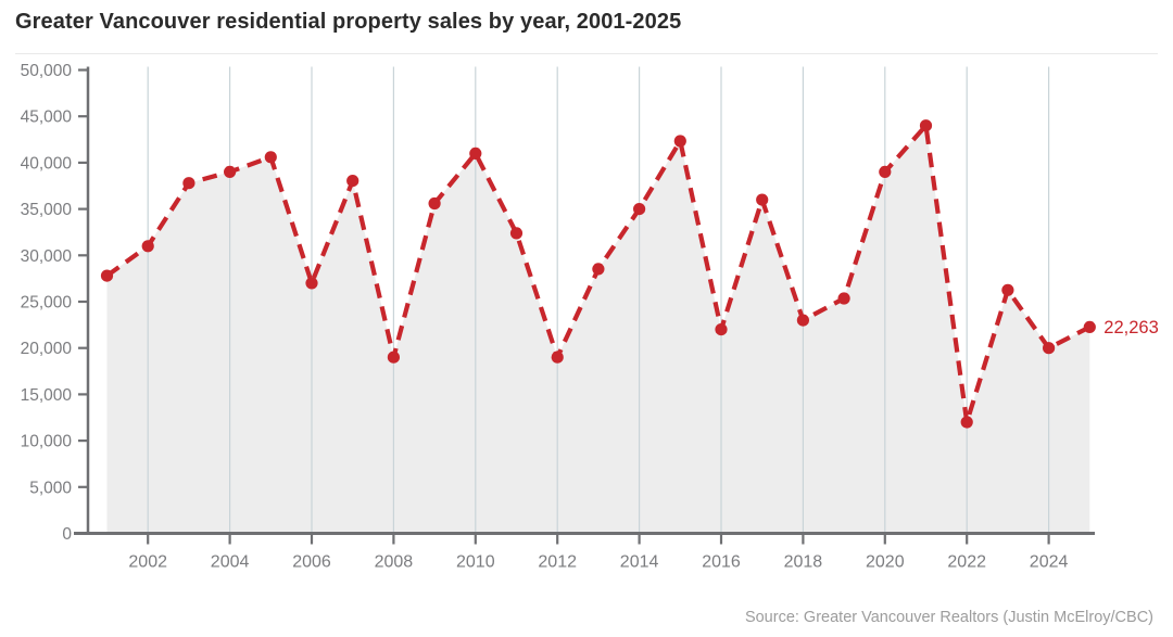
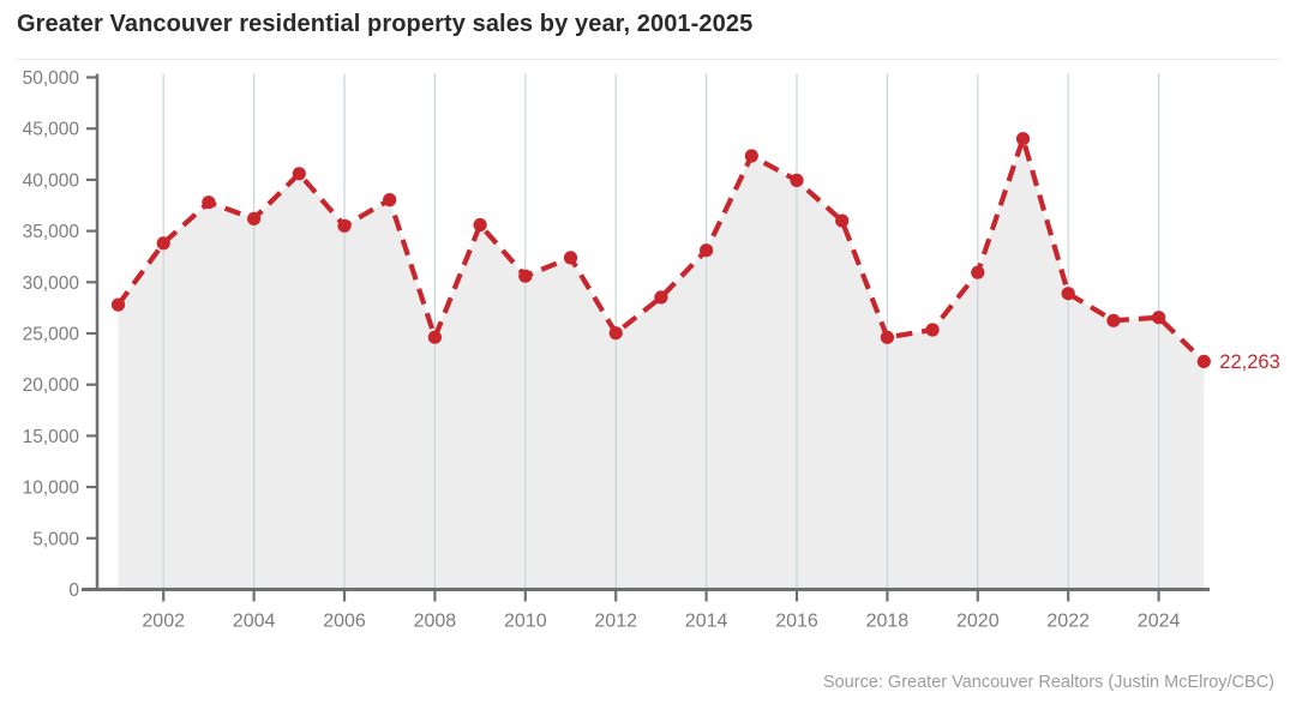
2002: 31000 -> 34000
2004: 39000 -> 36000
2006: 27000 -> 36000
2008: 19000 -> 25000
2010: 41000 -> 31000
2012: 19000 -> 25000
2014: 35000 -> 33000
2016: 22000 -> 40000
2018: 23000 -> 25000
2020: 39000 -> 31000
2022: 12000 -> 29000
2024: 20000 -> 27000
